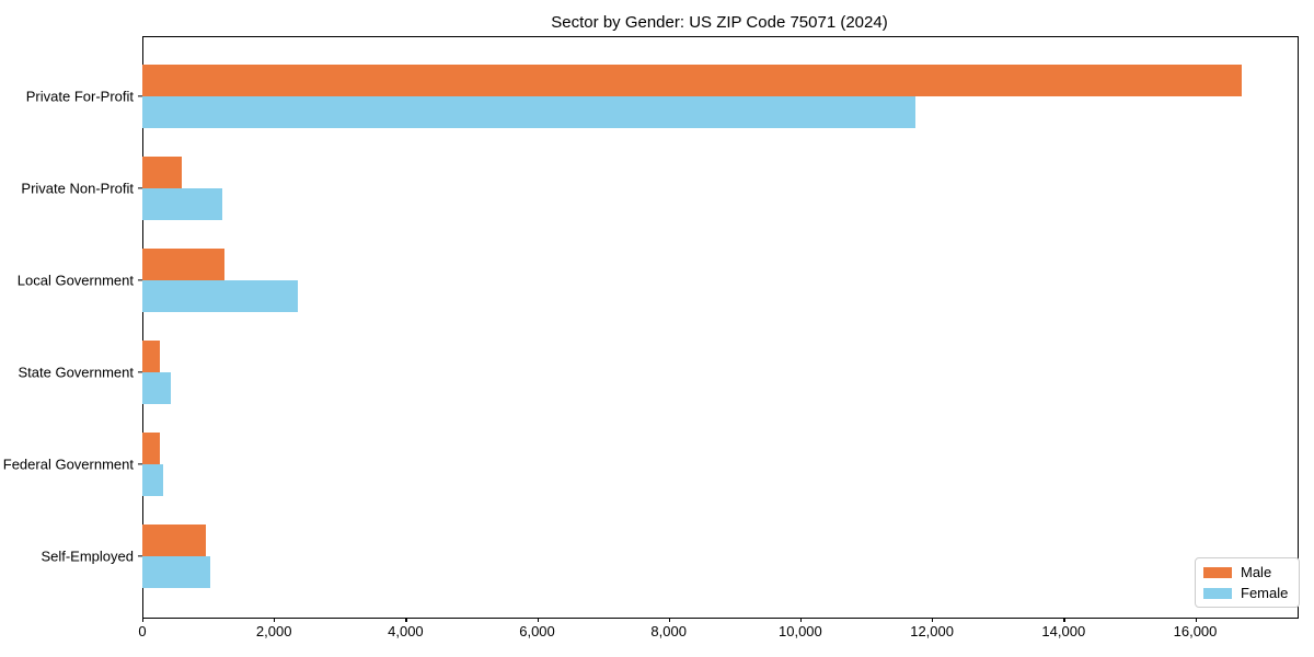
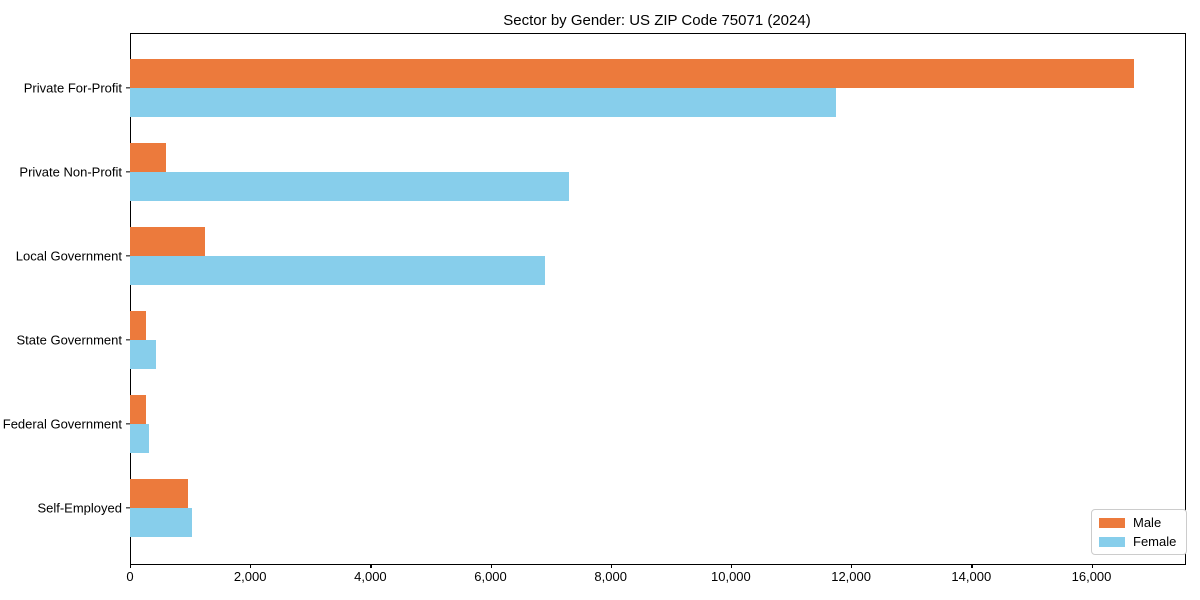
Female/Private Non-Profit: 1200 -> 7300
Female/Local Government: 2400 -> 6900
